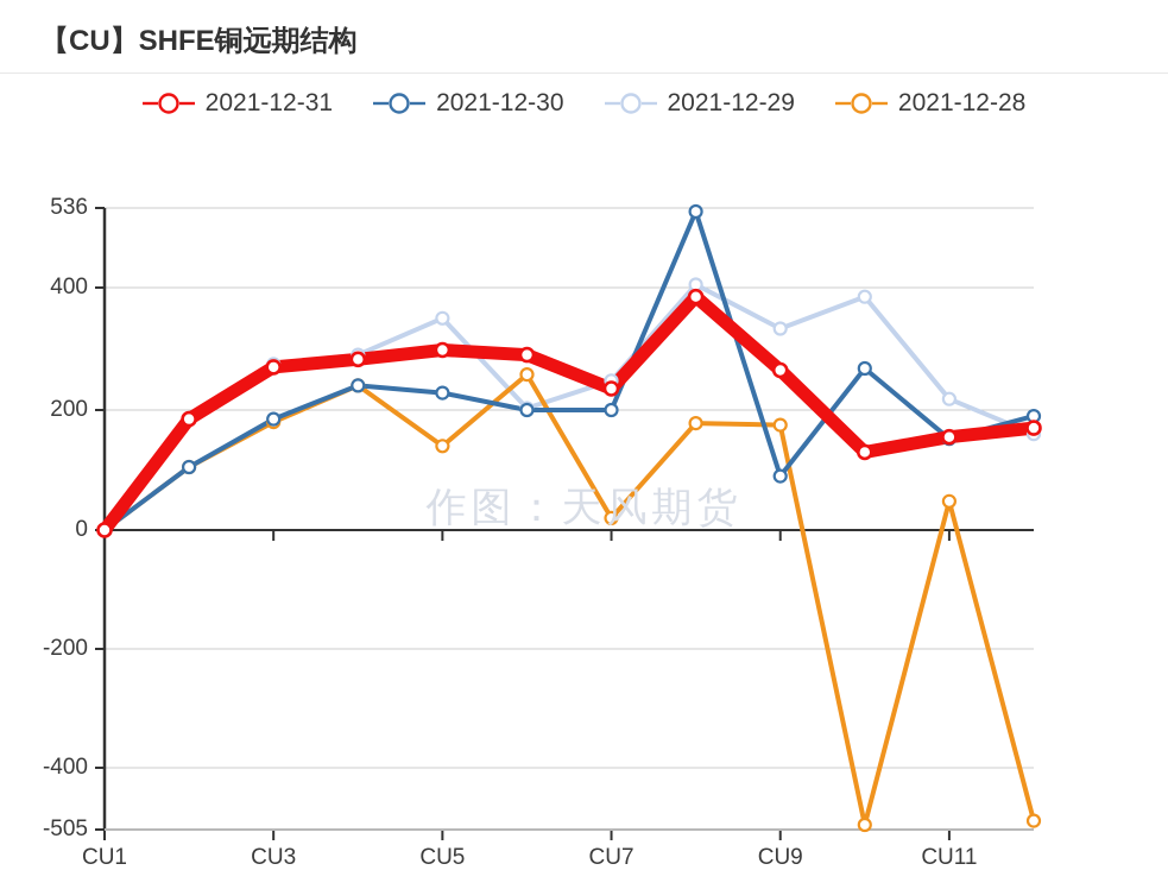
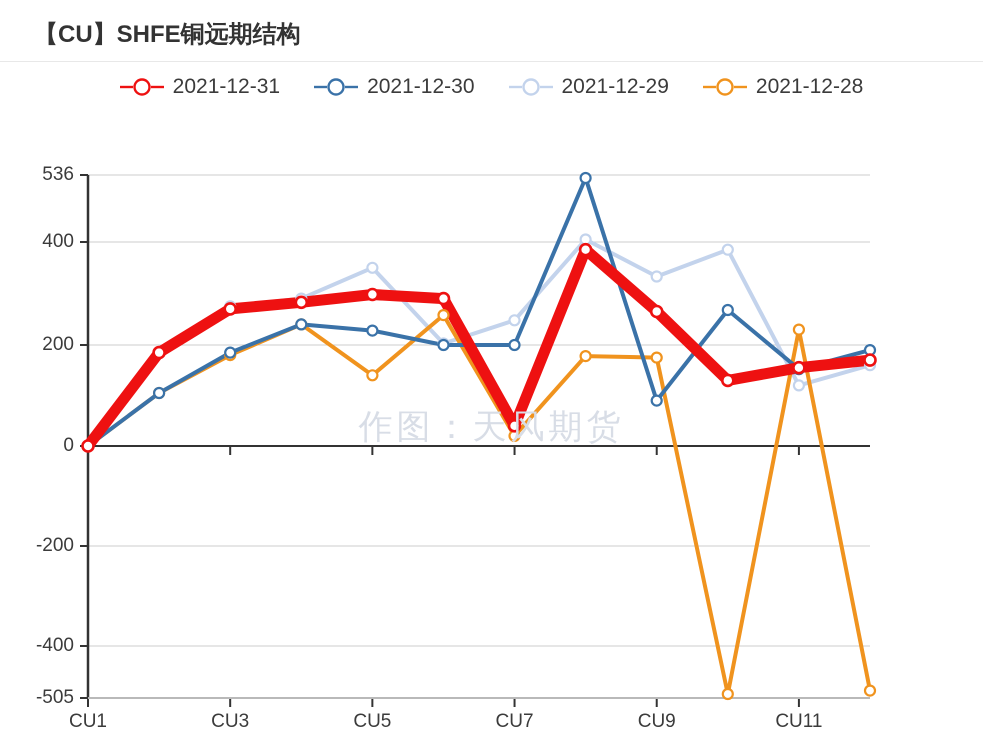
2021-12-31/CU7: 240 -> 40
2021-12-29/CU11: 220 -> 120
2021-12-28/CU11: 50 -> 230
